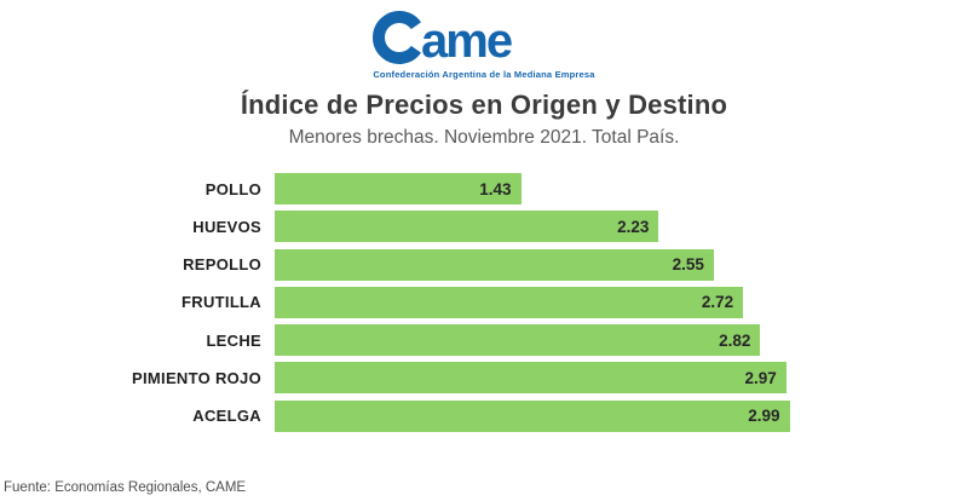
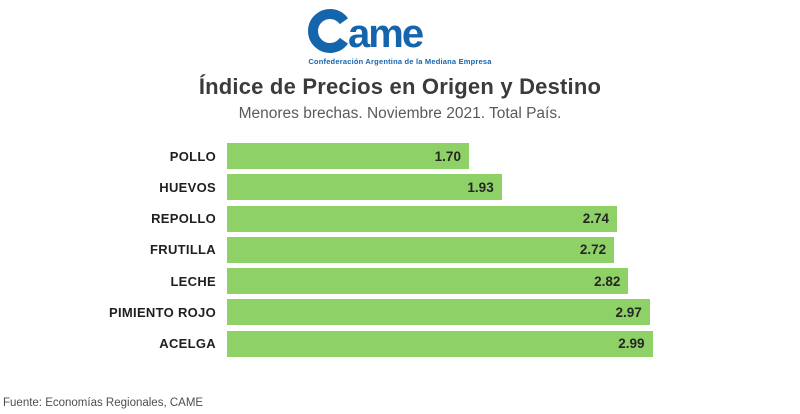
POLLO: 1.43 -> 1.70
HUEVOS: 2.23 -> 1.93
REPOLLO: 2.55 -> 2.74
